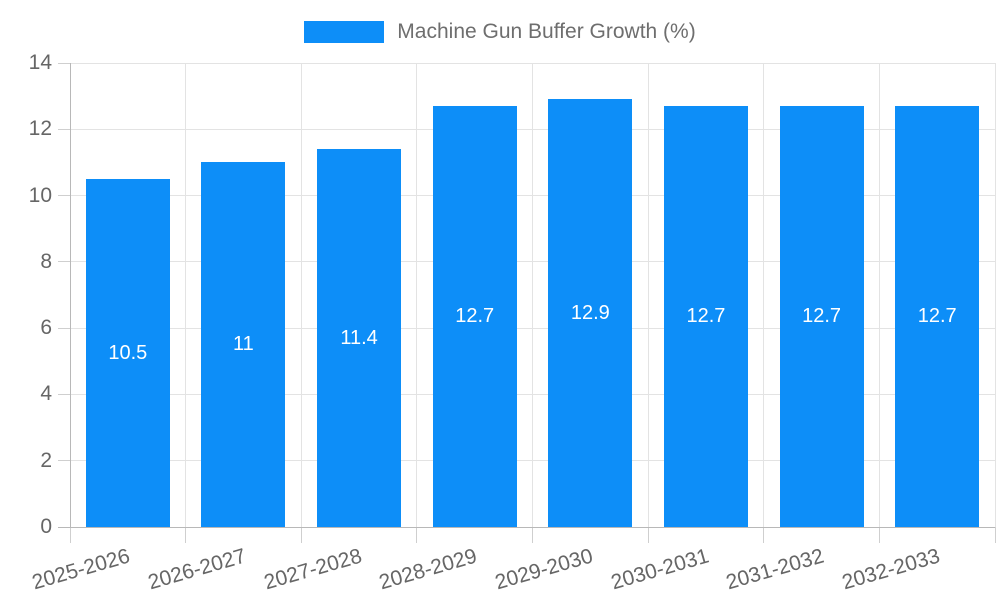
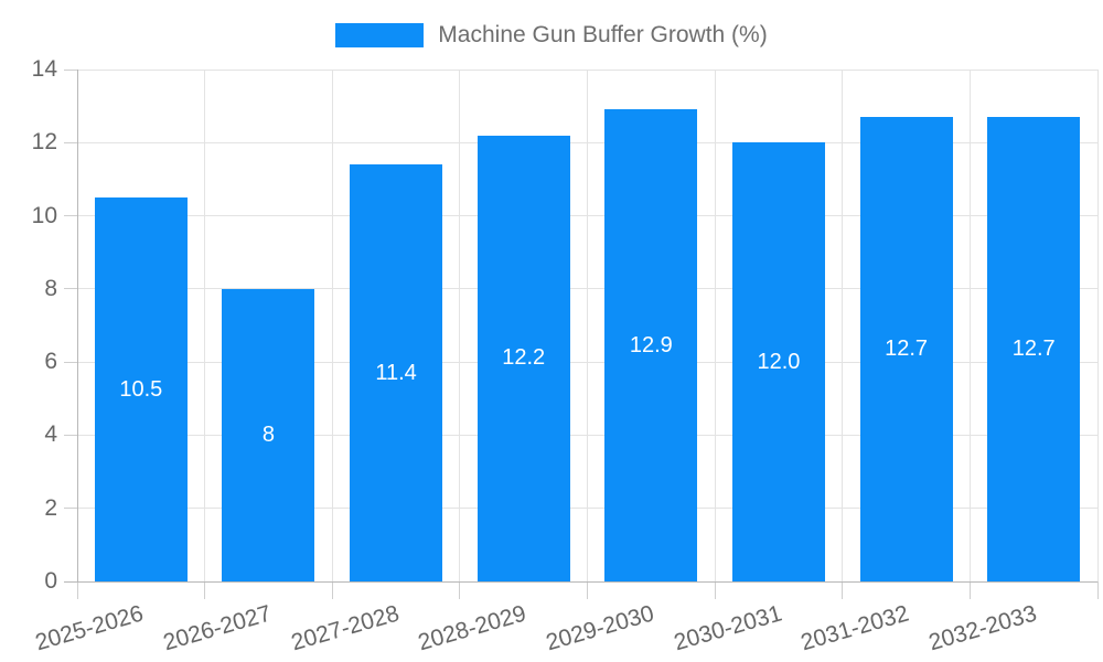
2026-2027: 11 -> 8
2028-2029: 12.7 -> 12.2
2030-2031: 12.7 -> 12.0
